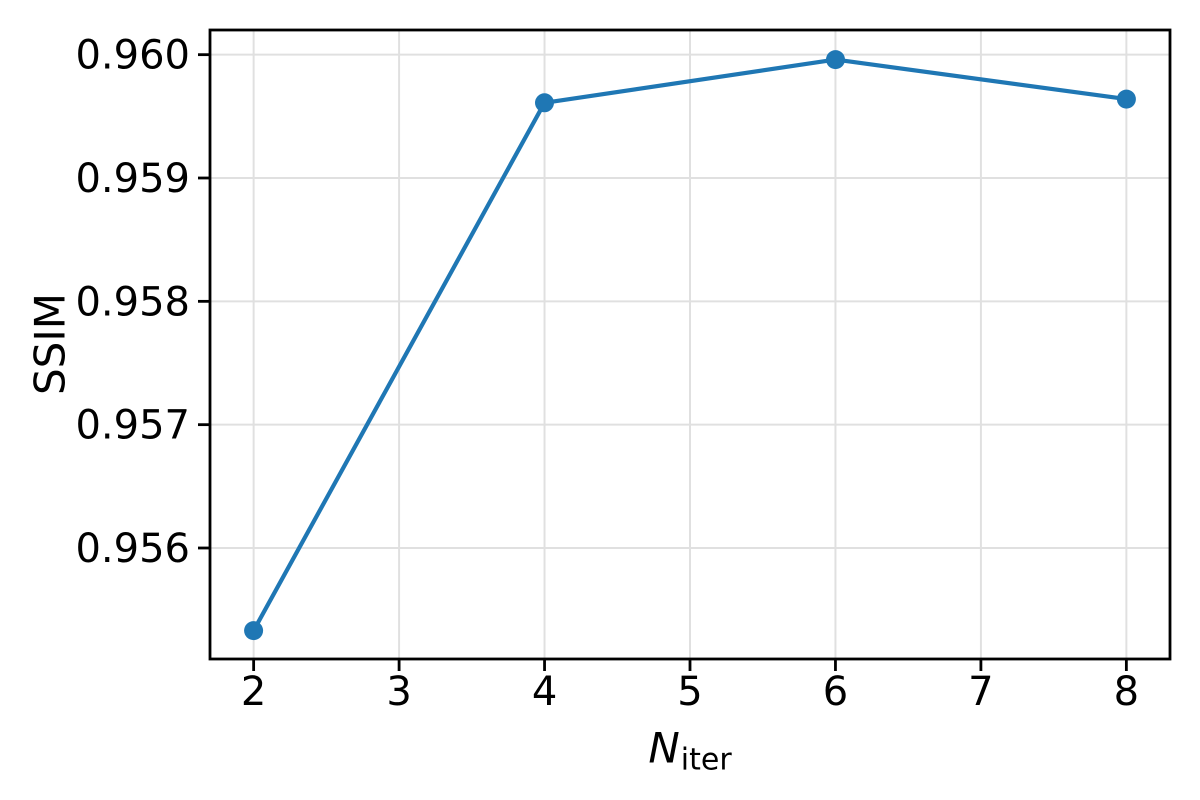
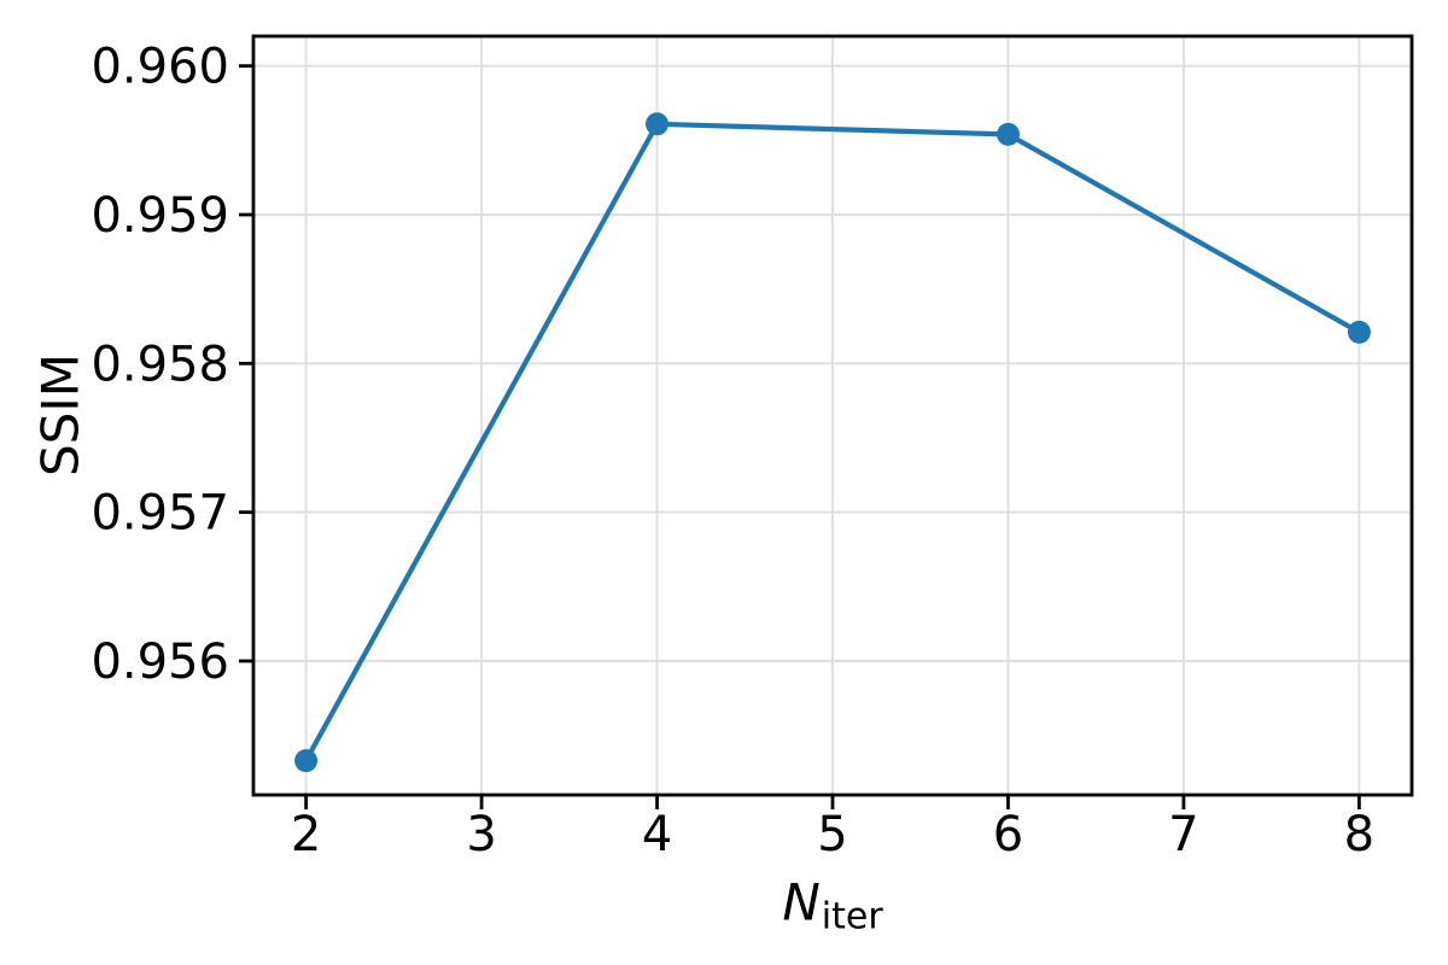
6: 0.95996 -> 0.95954
8: 0.95964 -> 0.95821
